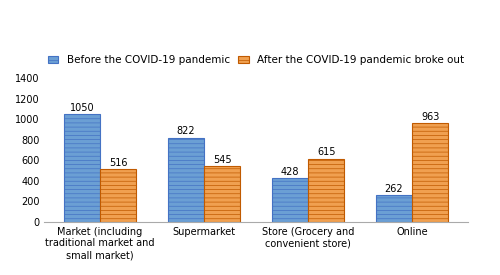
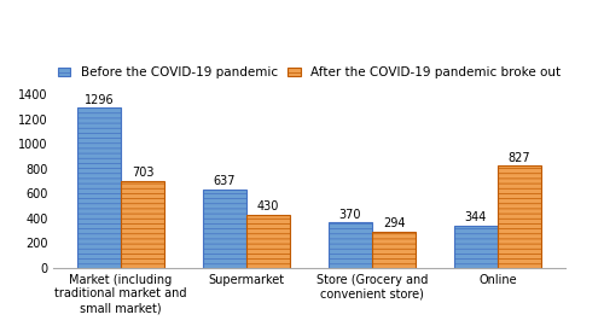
Before the COVID-19 pandemic/Market (including traditional market and small market): 1050 -> 1296
After the COVID-19 pandemic broke out/Market (including traditional market and small market): 516 -> 703
Before the COVID-19 pandemic/Supermarket: 822 -> 637
After the COVID-19 pandemic broke out/Supermarket: 545 -> 430
Before the COVID-19 pandemic/Store (Grocery and convenient store): 428 -> 370
After the COVID-19 pandemic broke out/Store (Grocery and convenient store): 615 -> 294
Before the COVID-19 pandemic/Online: 262 -> 344
After the COVID-19 pandemic broke out/Online: 963 -> 827
